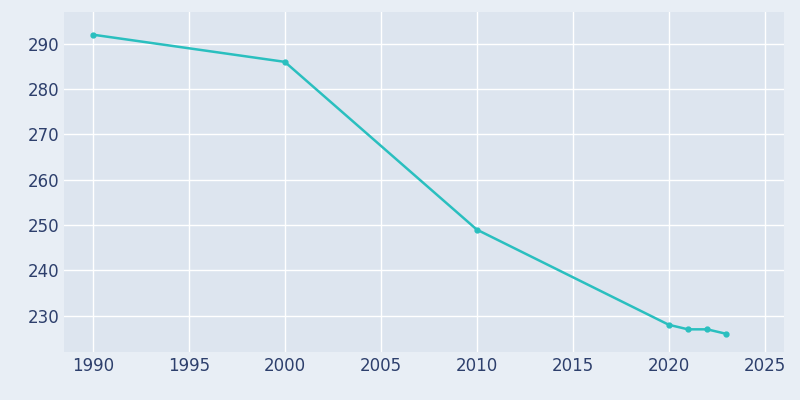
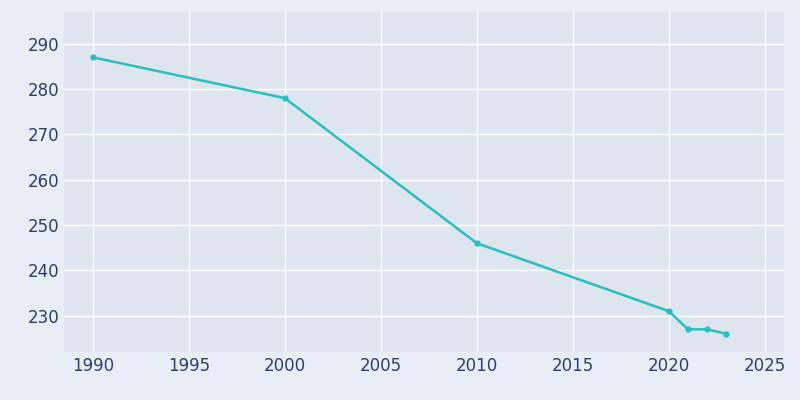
1990: 292 -> 287
2000: 286 -> 278
2010: 249 -> 246
2020: 228 -> 231
